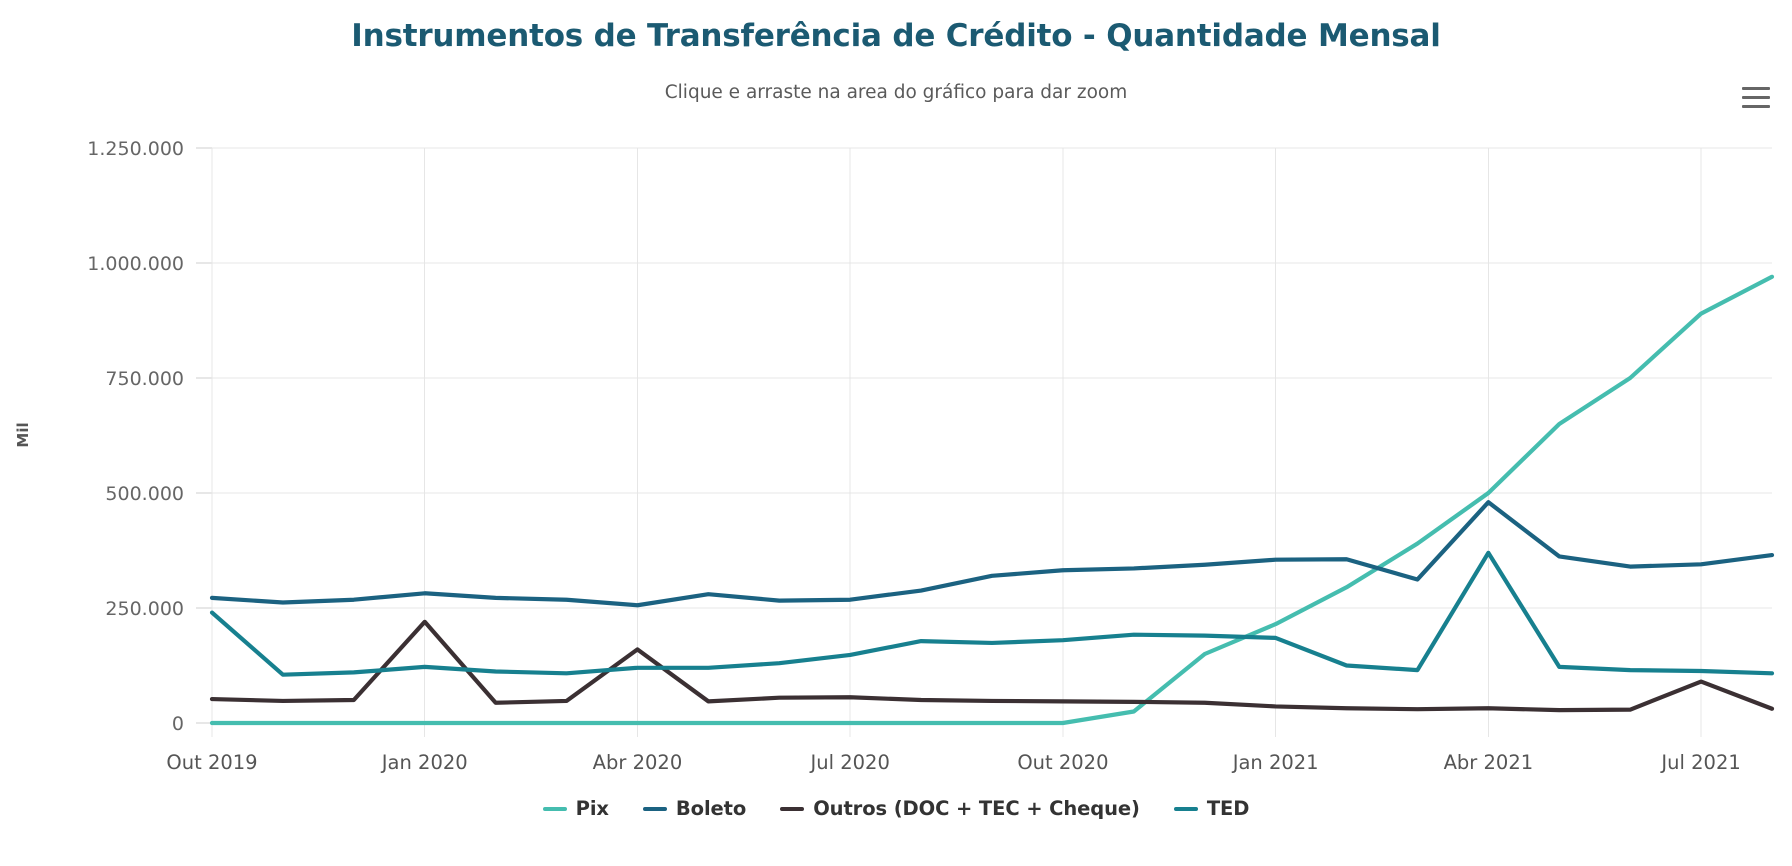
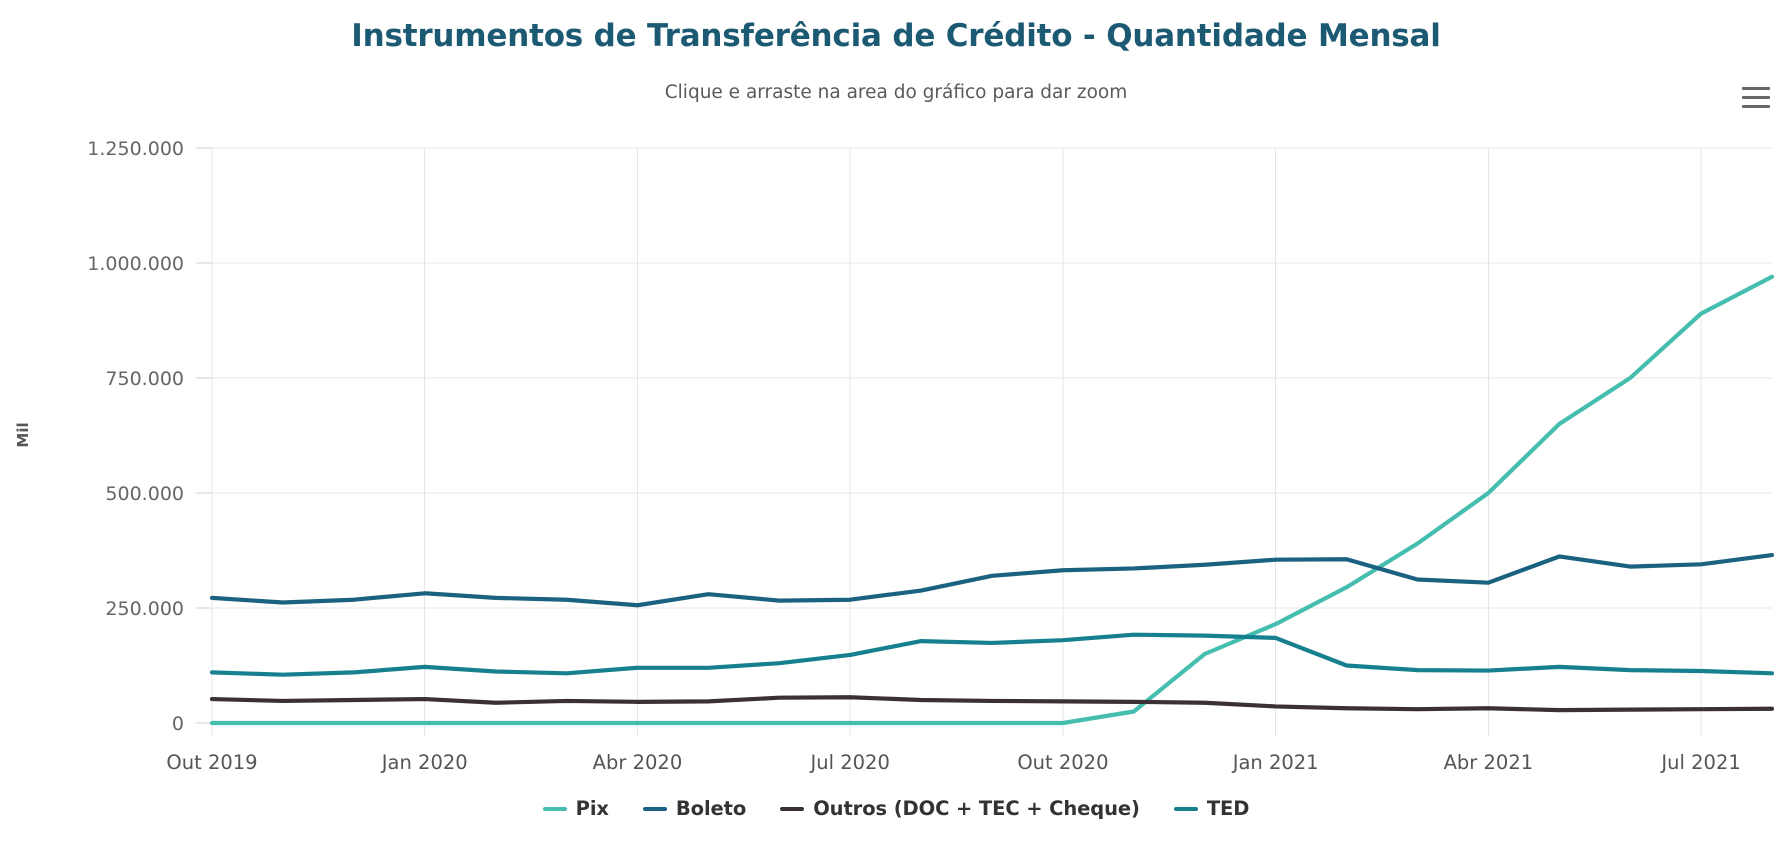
TED/Out 2019: 240000 -> 110000
Outros (DOC + TEC + Cheque)/Jan 2020: 220000 -> 50000
Outros (DOC + TEC + Cheque)/Abr 2020: 160000 -> 50000
Boleto/Abr 2021: 480000 -> 300000
TED/Abr 2021: 370000 -> 110000
Outros (DOC + TEC + Cheque)/Jul 2021: 90000 -> 30000
